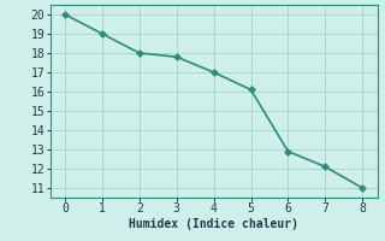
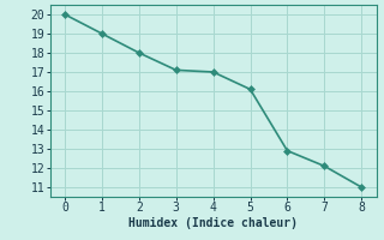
3: 17.8 -> 17.1
